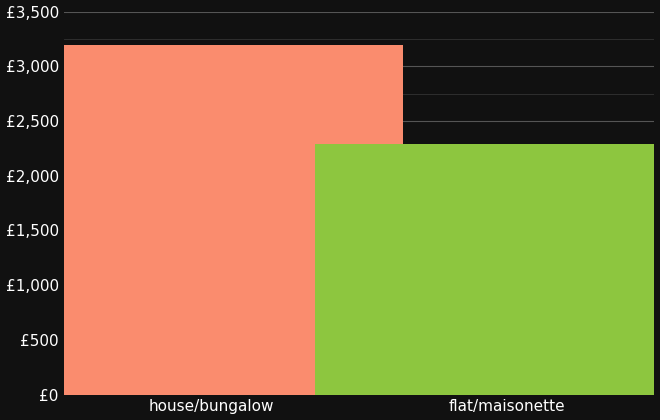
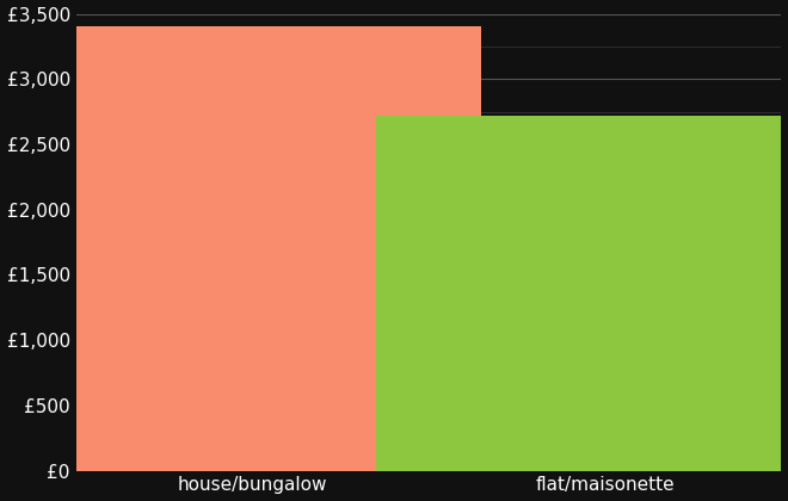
house/bungalow: £3,190 -> £3,400
flat/maisonette: £2,290 -> £2,720
